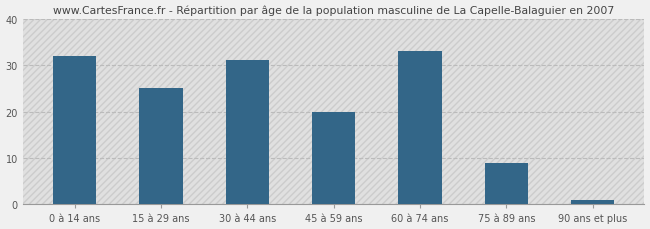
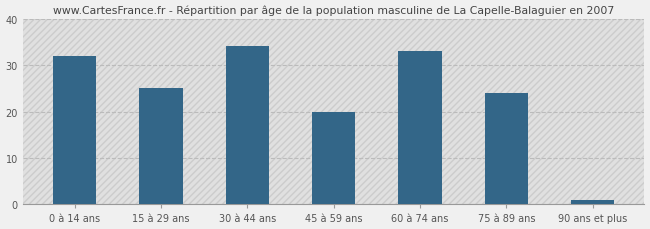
30 à 44 ans: 31 -> 34
75 à 89 ans: 9 -> 24
